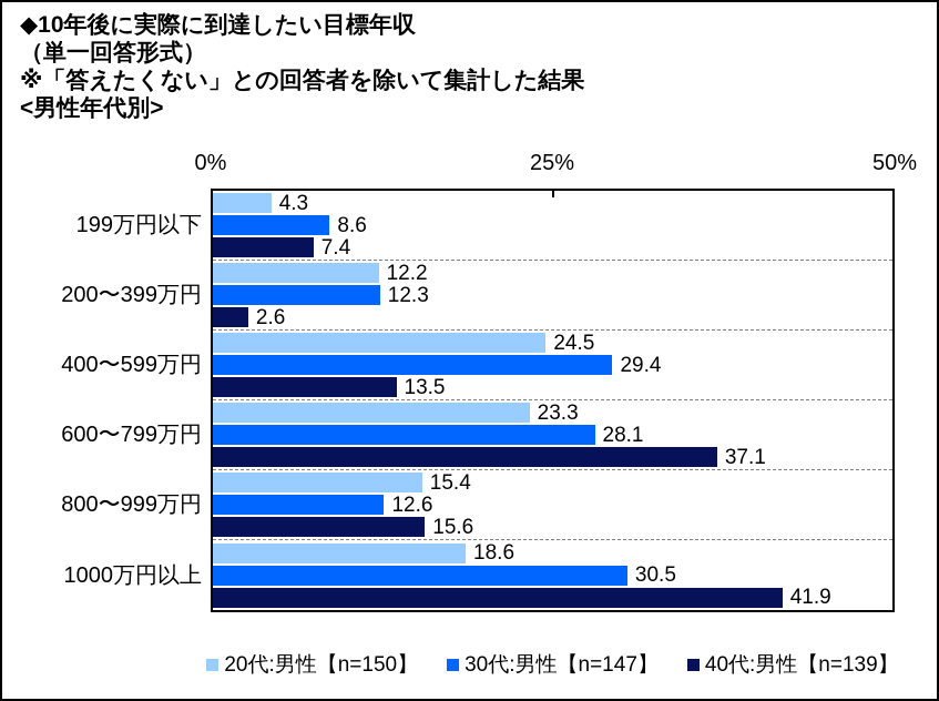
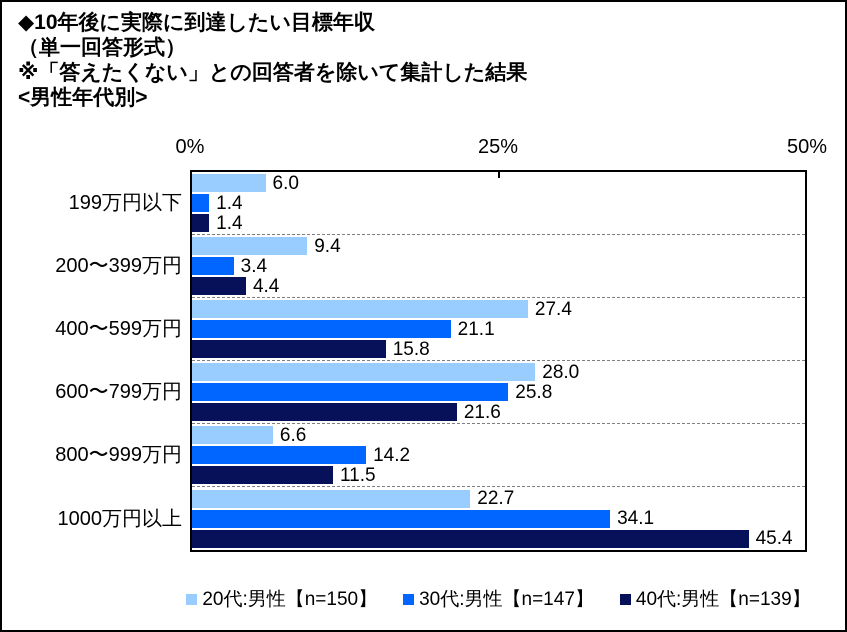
20代:男性【n=150】/199万円以下: 4.3 -> 6.0
30代:男性【n=147】/199万円以下: 8.6 -> 1.4
40代:男性【n=139】/199万円以下: 7.4 -> 1.4
20代:男性【n=150】/200〜399万円: 12.2 -> 9.4
30代:男性【n=147】/200〜399万円: 12.3 -> 3.4
40代:男性【n=139】/200〜399万円: 2.6 -> 4.4
20代:男性【n=150】/400〜599万円: 24.5 -> 27.4
30代:男性【n=147】/400〜599万円: 29.4 -> 21.1
40代:男性【n=139】/400〜599万円: 13.5 -> 15.8
20代:男性【n=150】/600〜799万円: 23.3 -> 28.0
30代:男性【n=147】/600〜799万円: 28.1 -> 25.8
40代:男性【n=139】/600〜799万円: 37.1 -> 21.6
20代:男性【n=150】/800〜999万円: 15.4 -> 6.6
30代:男性【n=147】/800〜999万円: 12.6 -> 14.2
40代:男性【n=139】/800〜999万円: 15.6 -> 11.5
20代:男性【n=150】/1000万円以上: 18.6 -> 22.7
30代:男性【n=147】/1000万円以上: 30.5 -> 34.1
40代:男性【n=139】/1000万円以上: 41.9 -> 45.4
